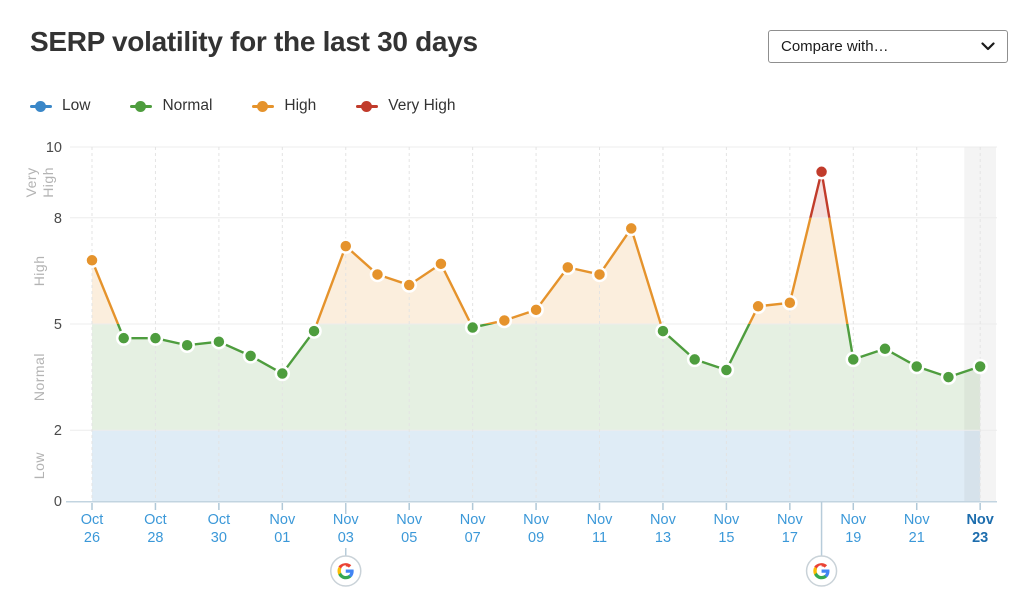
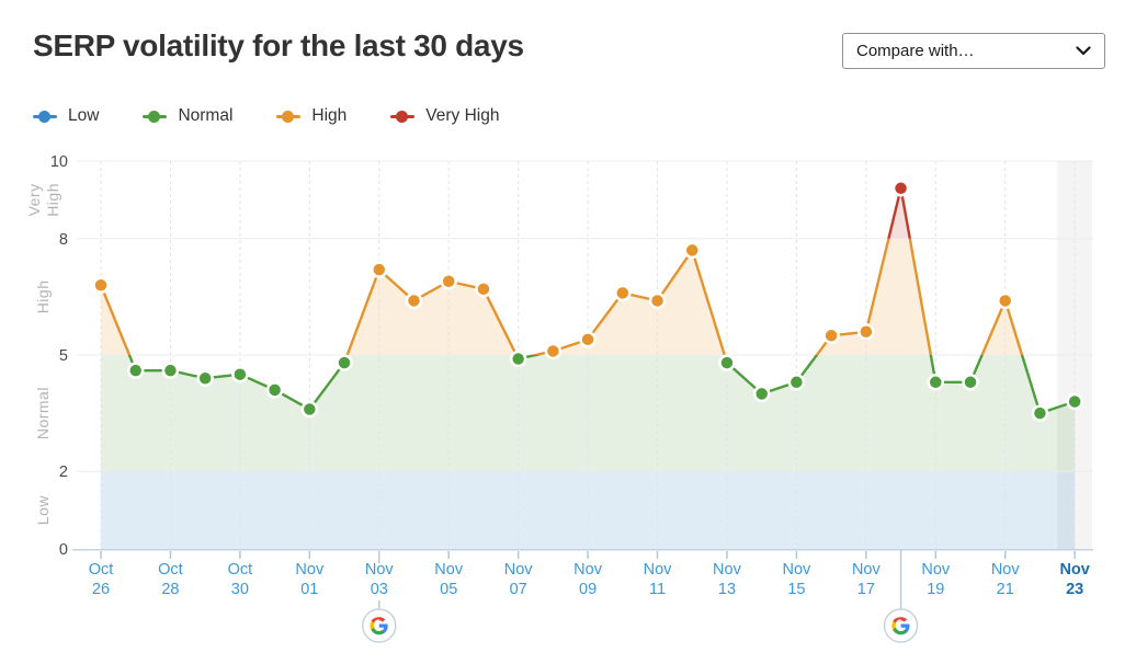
Nov 05: 6.1 -> 6.9
Nov 15: 3.7 -> 4.3
Nov 19: 4.0 -> 4.3
Nov 21: 3.8 -> 6.4
